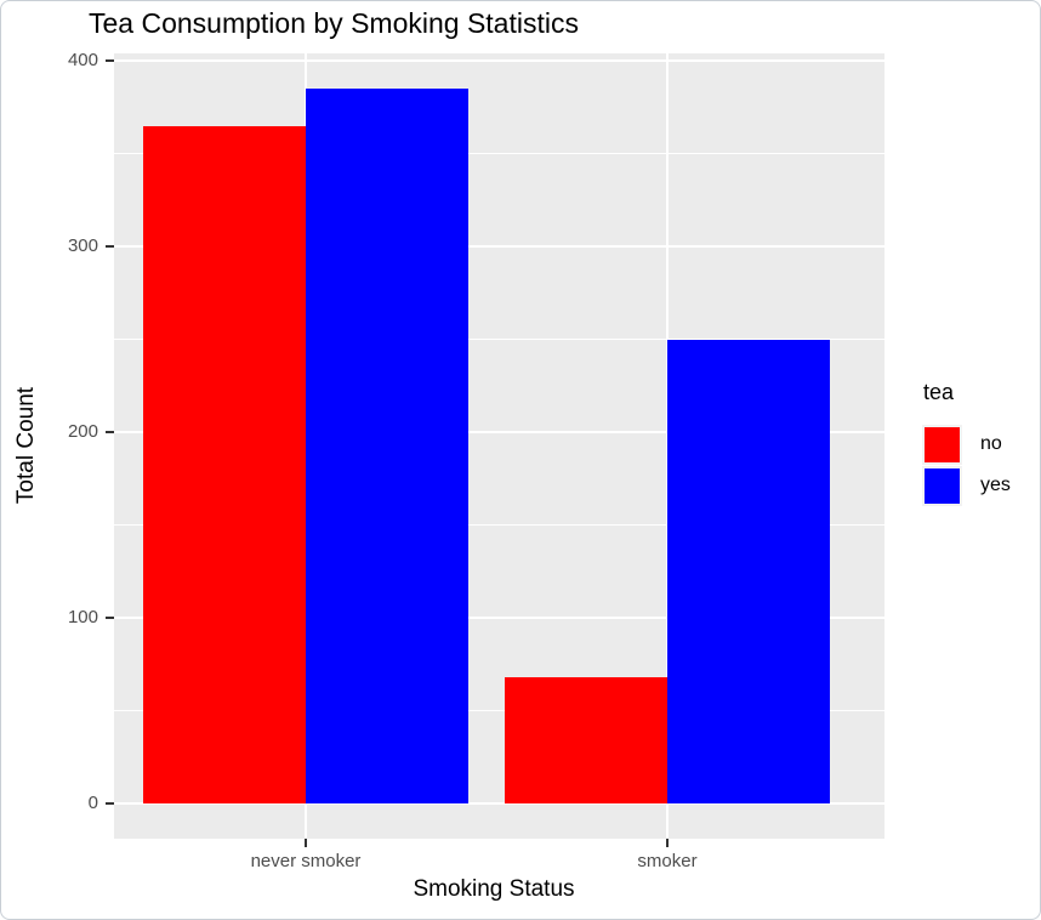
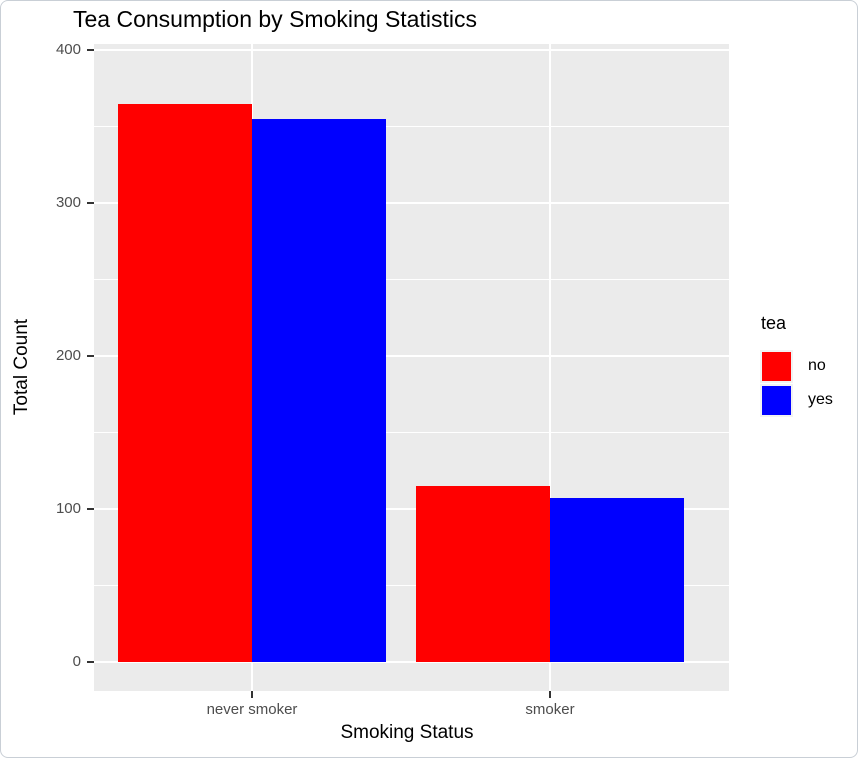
yes/never smoker: 385 -> 355
no/smoker: 68 -> 115
yes/smoker: 250 -> 107
